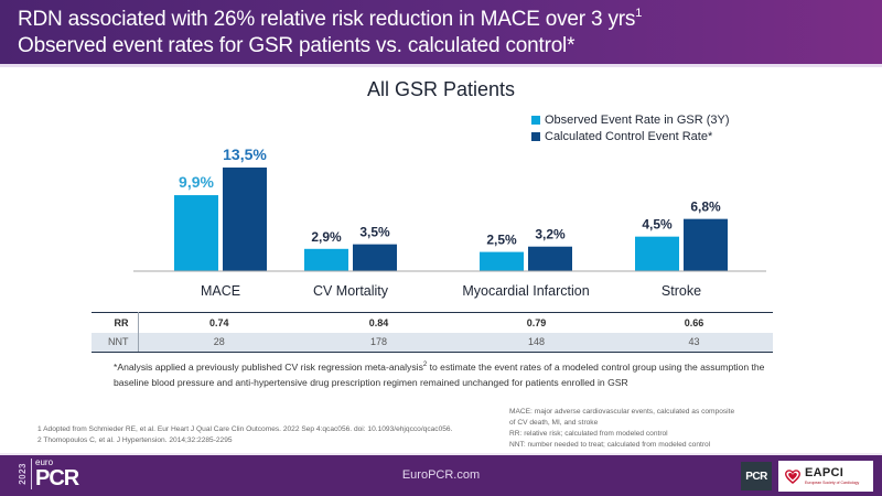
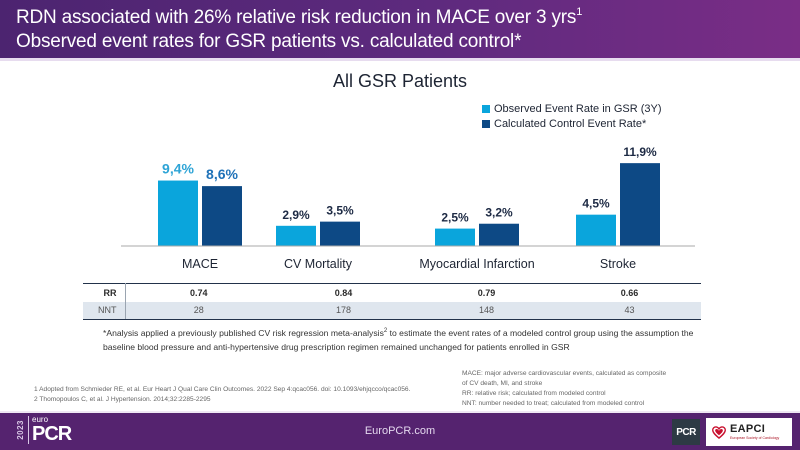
Observed Event Rate in GSR (3Y)/MACE: 9,9% -> 9,4%
Calculated Control Event Rate*/MACE: 13,5% -> 8,6%
Calculated Control Event Rate*/Stroke: 6,8% -> 11,9%
